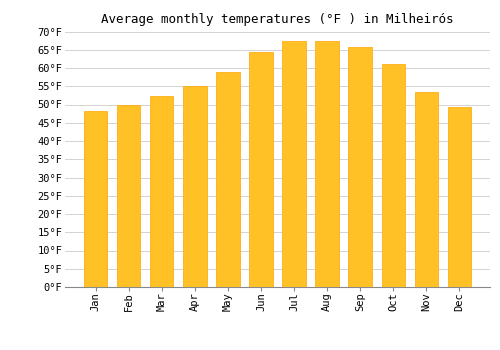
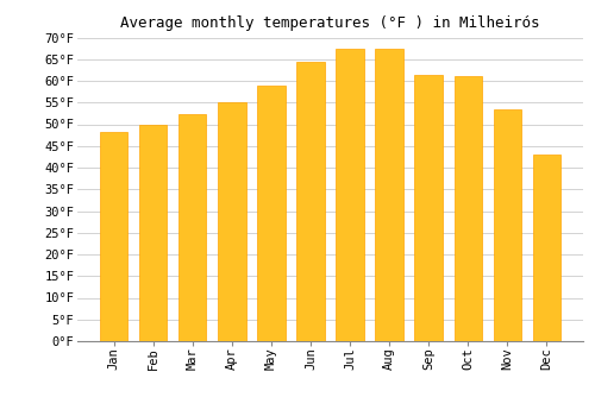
Sep: 65.7°F -> 61.5°F
Dec: 49.3°F -> 43.0°F
